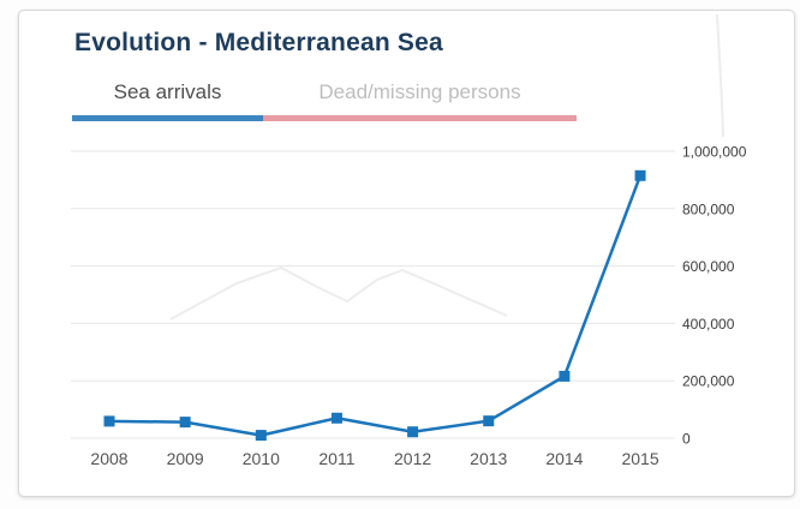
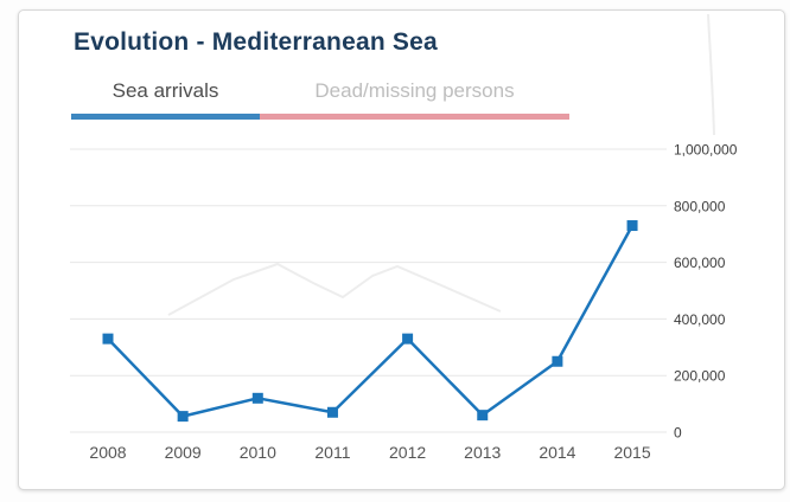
2008: 60000 -> 330000
2010: 10000 -> 120000
2012: 20000 -> 330000
2014: 220000 -> 250000
2015: 920000 -> 730000
